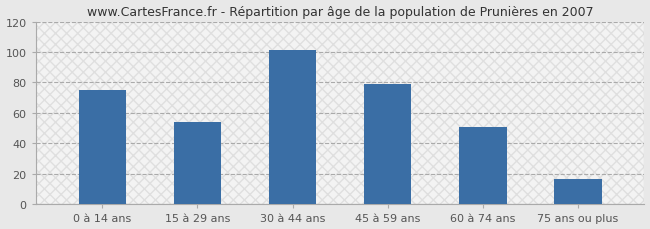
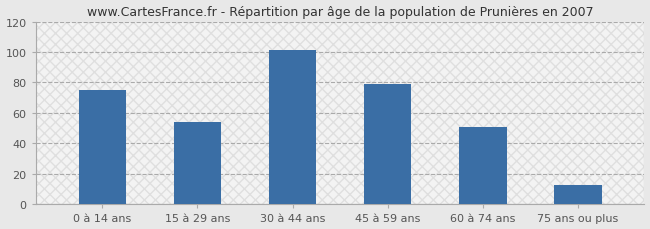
75 ans ou plus: 17 -> 13
